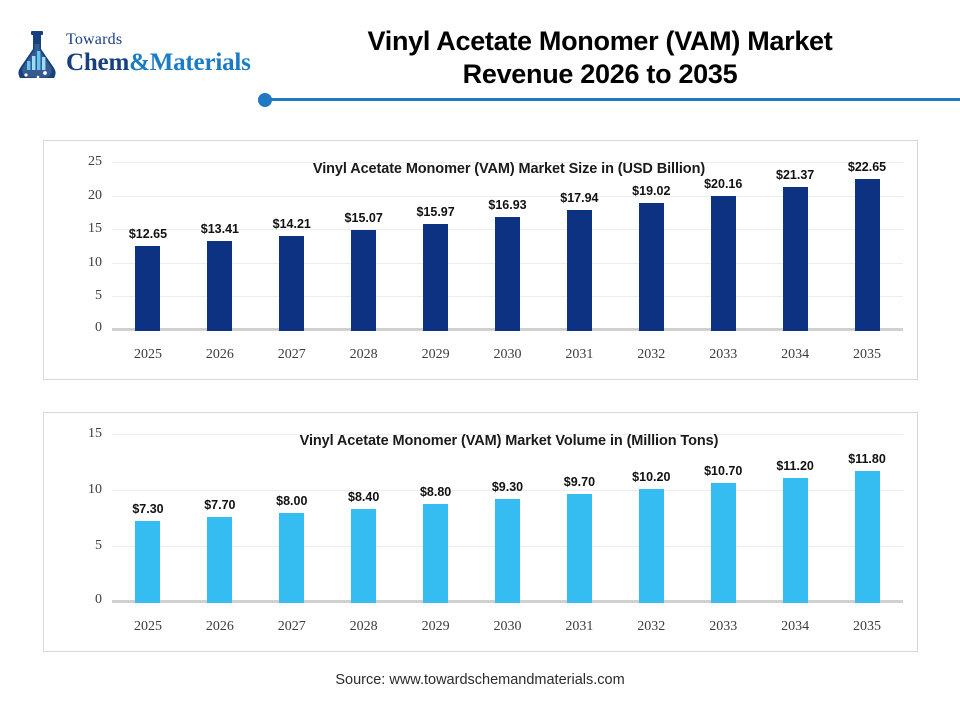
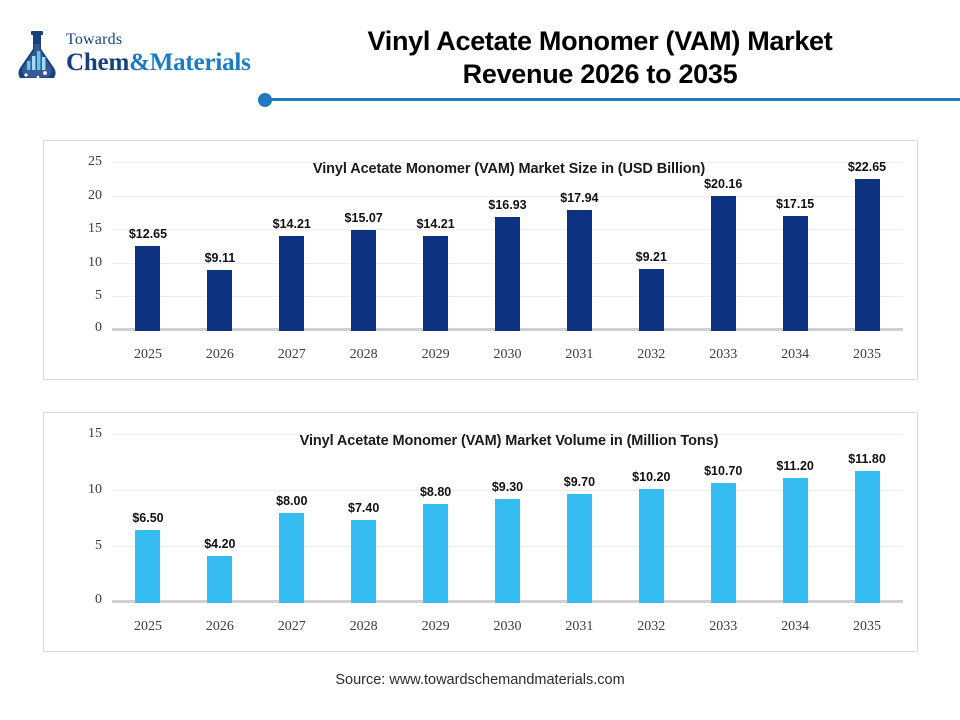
Vinyl Acetate Monomer (VAM) Market Size in (USD Billion)/2026: $13.41 -> $9.11
Vinyl Acetate Monomer (VAM) Market Size in (USD Billion)/2029: $15.97 -> $14.21
Vinyl Acetate Monomer (VAM) Market Size in (USD Billion)/2032: $19.02 -> $9.21
Vinyl Acetate Monomer (VAM) Market Size in (USD Billion)/2034: $21.37 -> $17.15
Vinyl Acetate Monomer (VAM) Market Volume in (Million Tons)/2025: $7.30 -> $6.50
Vinyl Acetate Monomer (VAM) Market Volume in (Million Tons)/2026: $7.70 -> $4.20
Vinyl Acetate Monomer (VAM) Market Volume in (Million Tons)/2028: $8.40 -> $7.40
